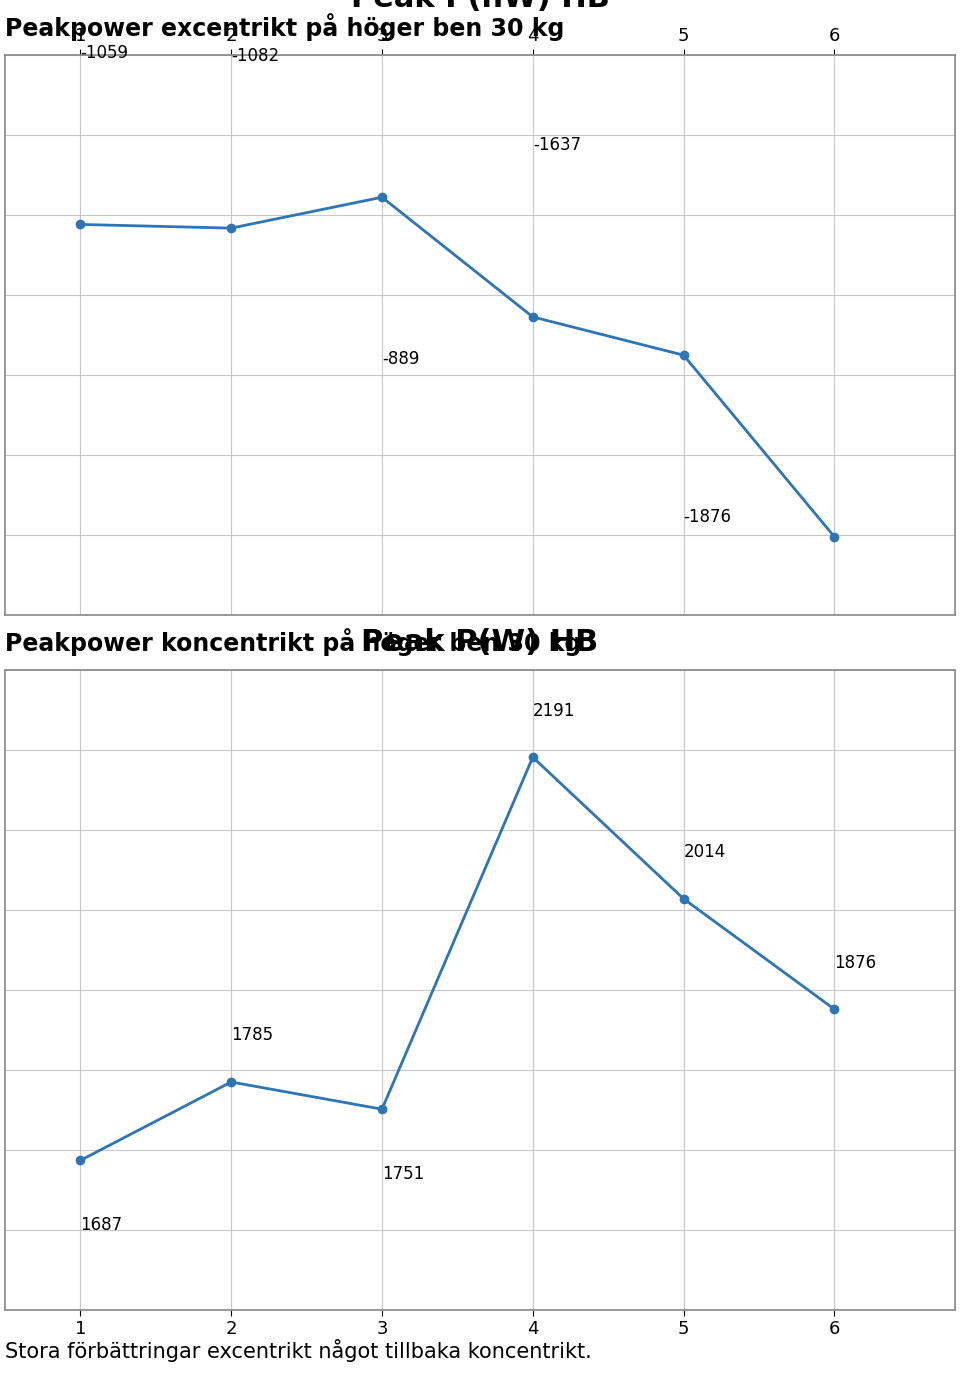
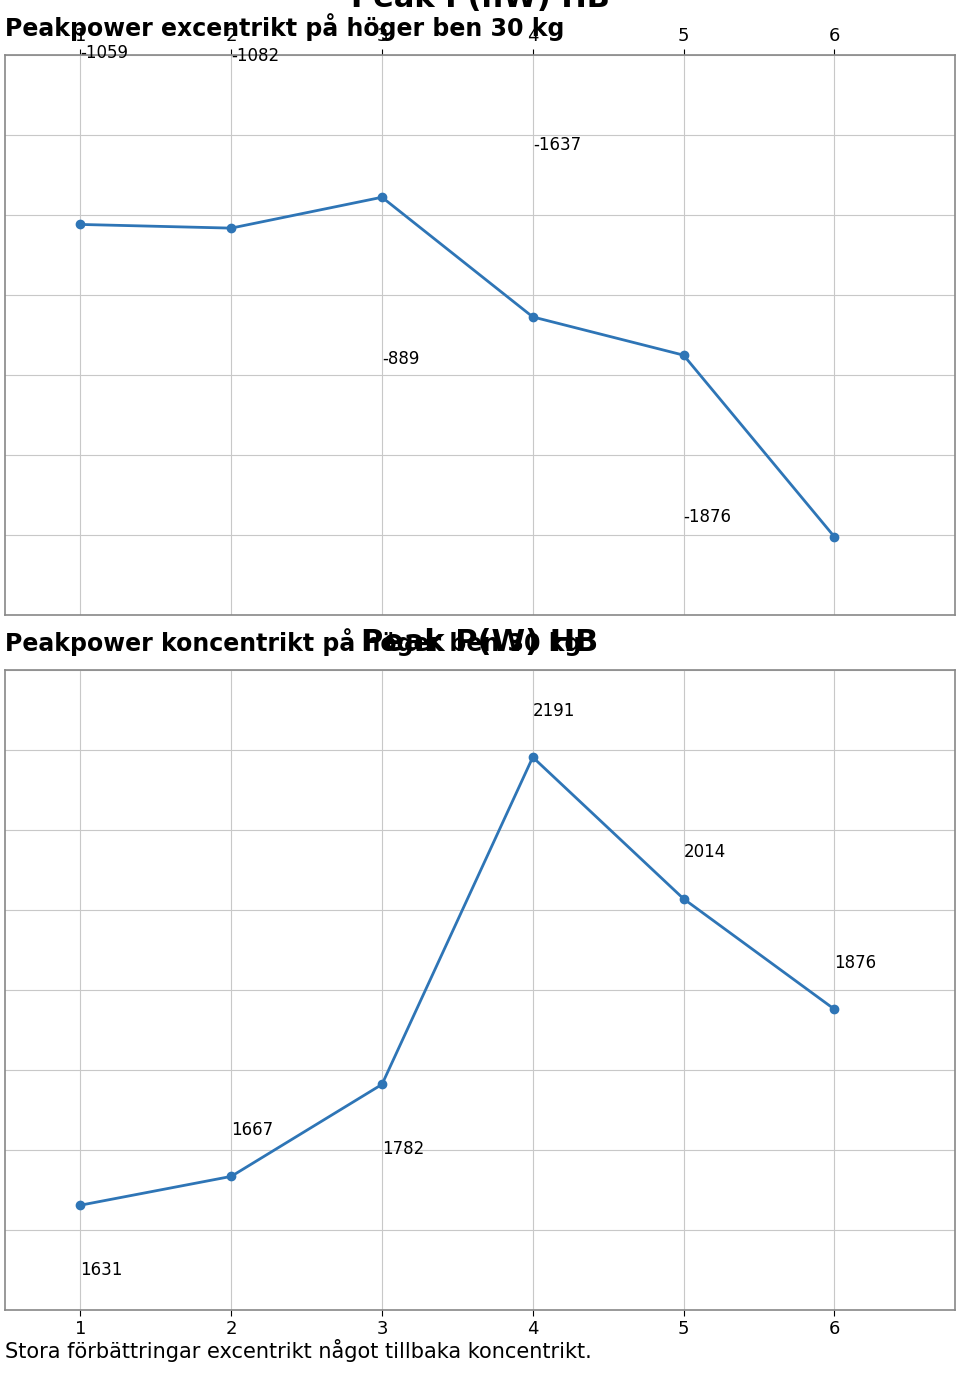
1: 1687 -> 1631
2: 1785 -> 1667
3: 1751 -> 1782
